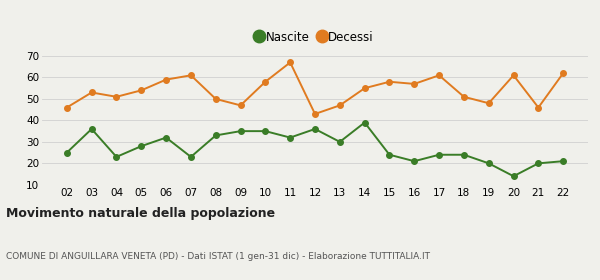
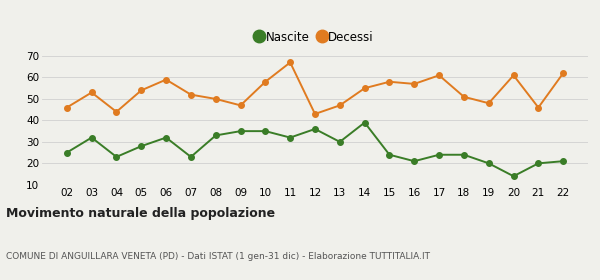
Nascite/03: 36 -> 32
Decessi/04: 51 -> 44
Decessi/07: 61 -> 52
